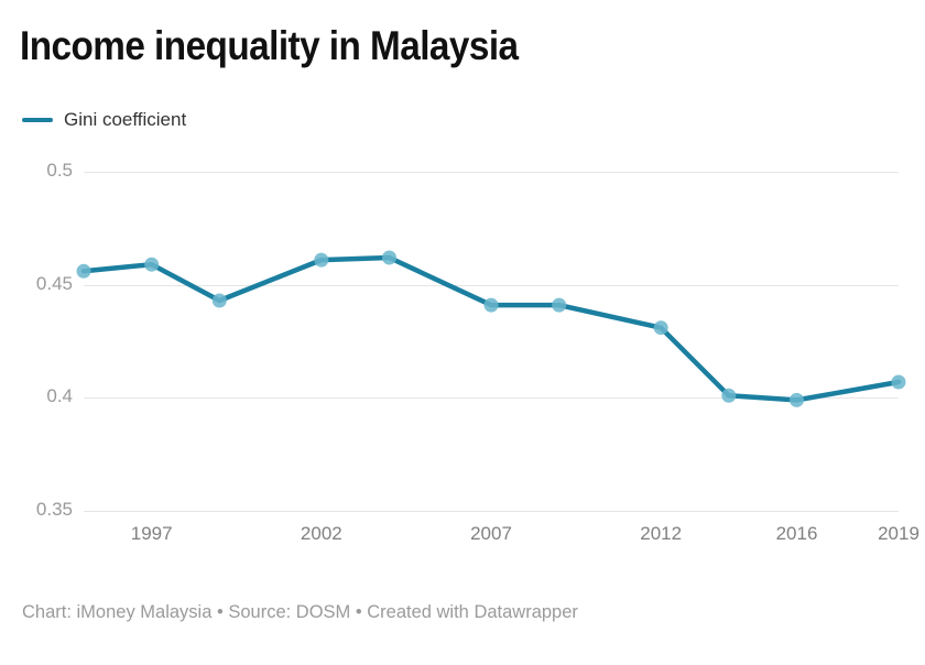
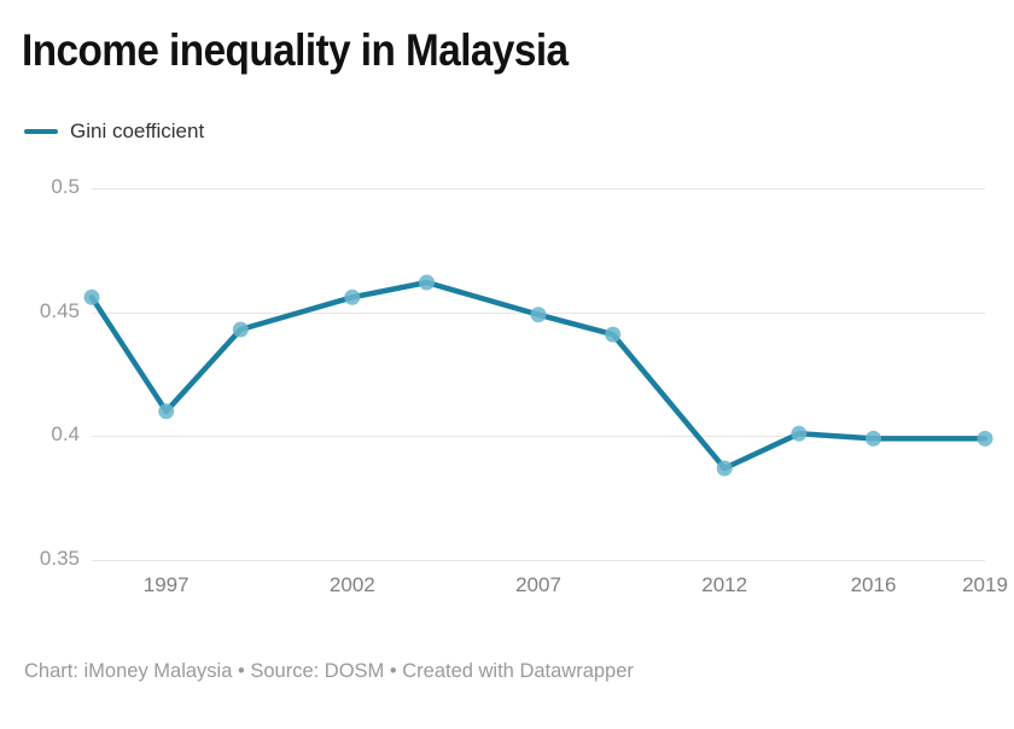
1997: 0.459 -> 0.410
2002: 0.461 -> 0.456
2007: 0.441 -> 0.449
2012: 0.431 -> 0.387
2019: 0.407 -> 0.399
